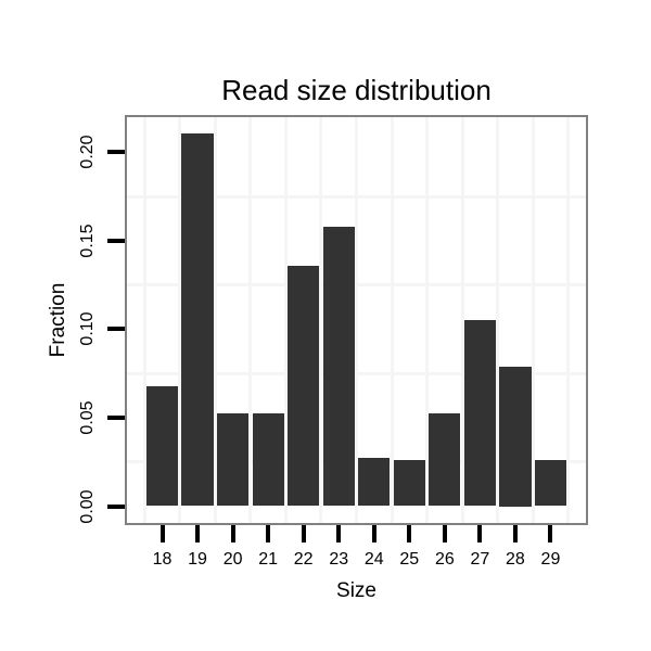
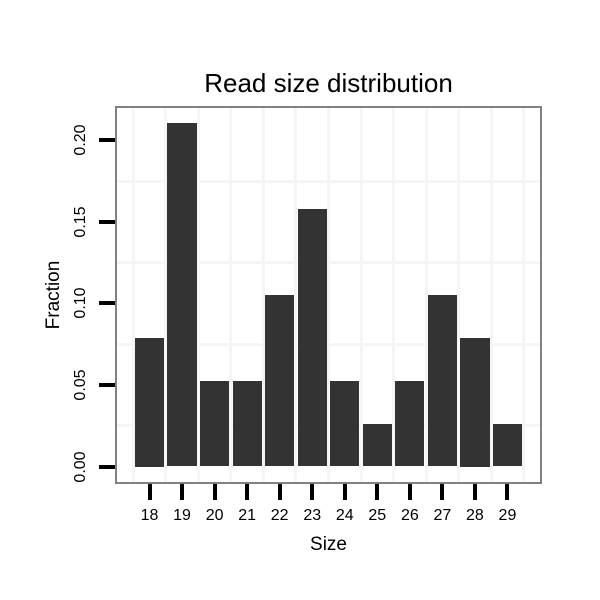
18: 0.068 -> 0.079
22: 0.136 -> 0.105
24: 0.027 -> 0.053
